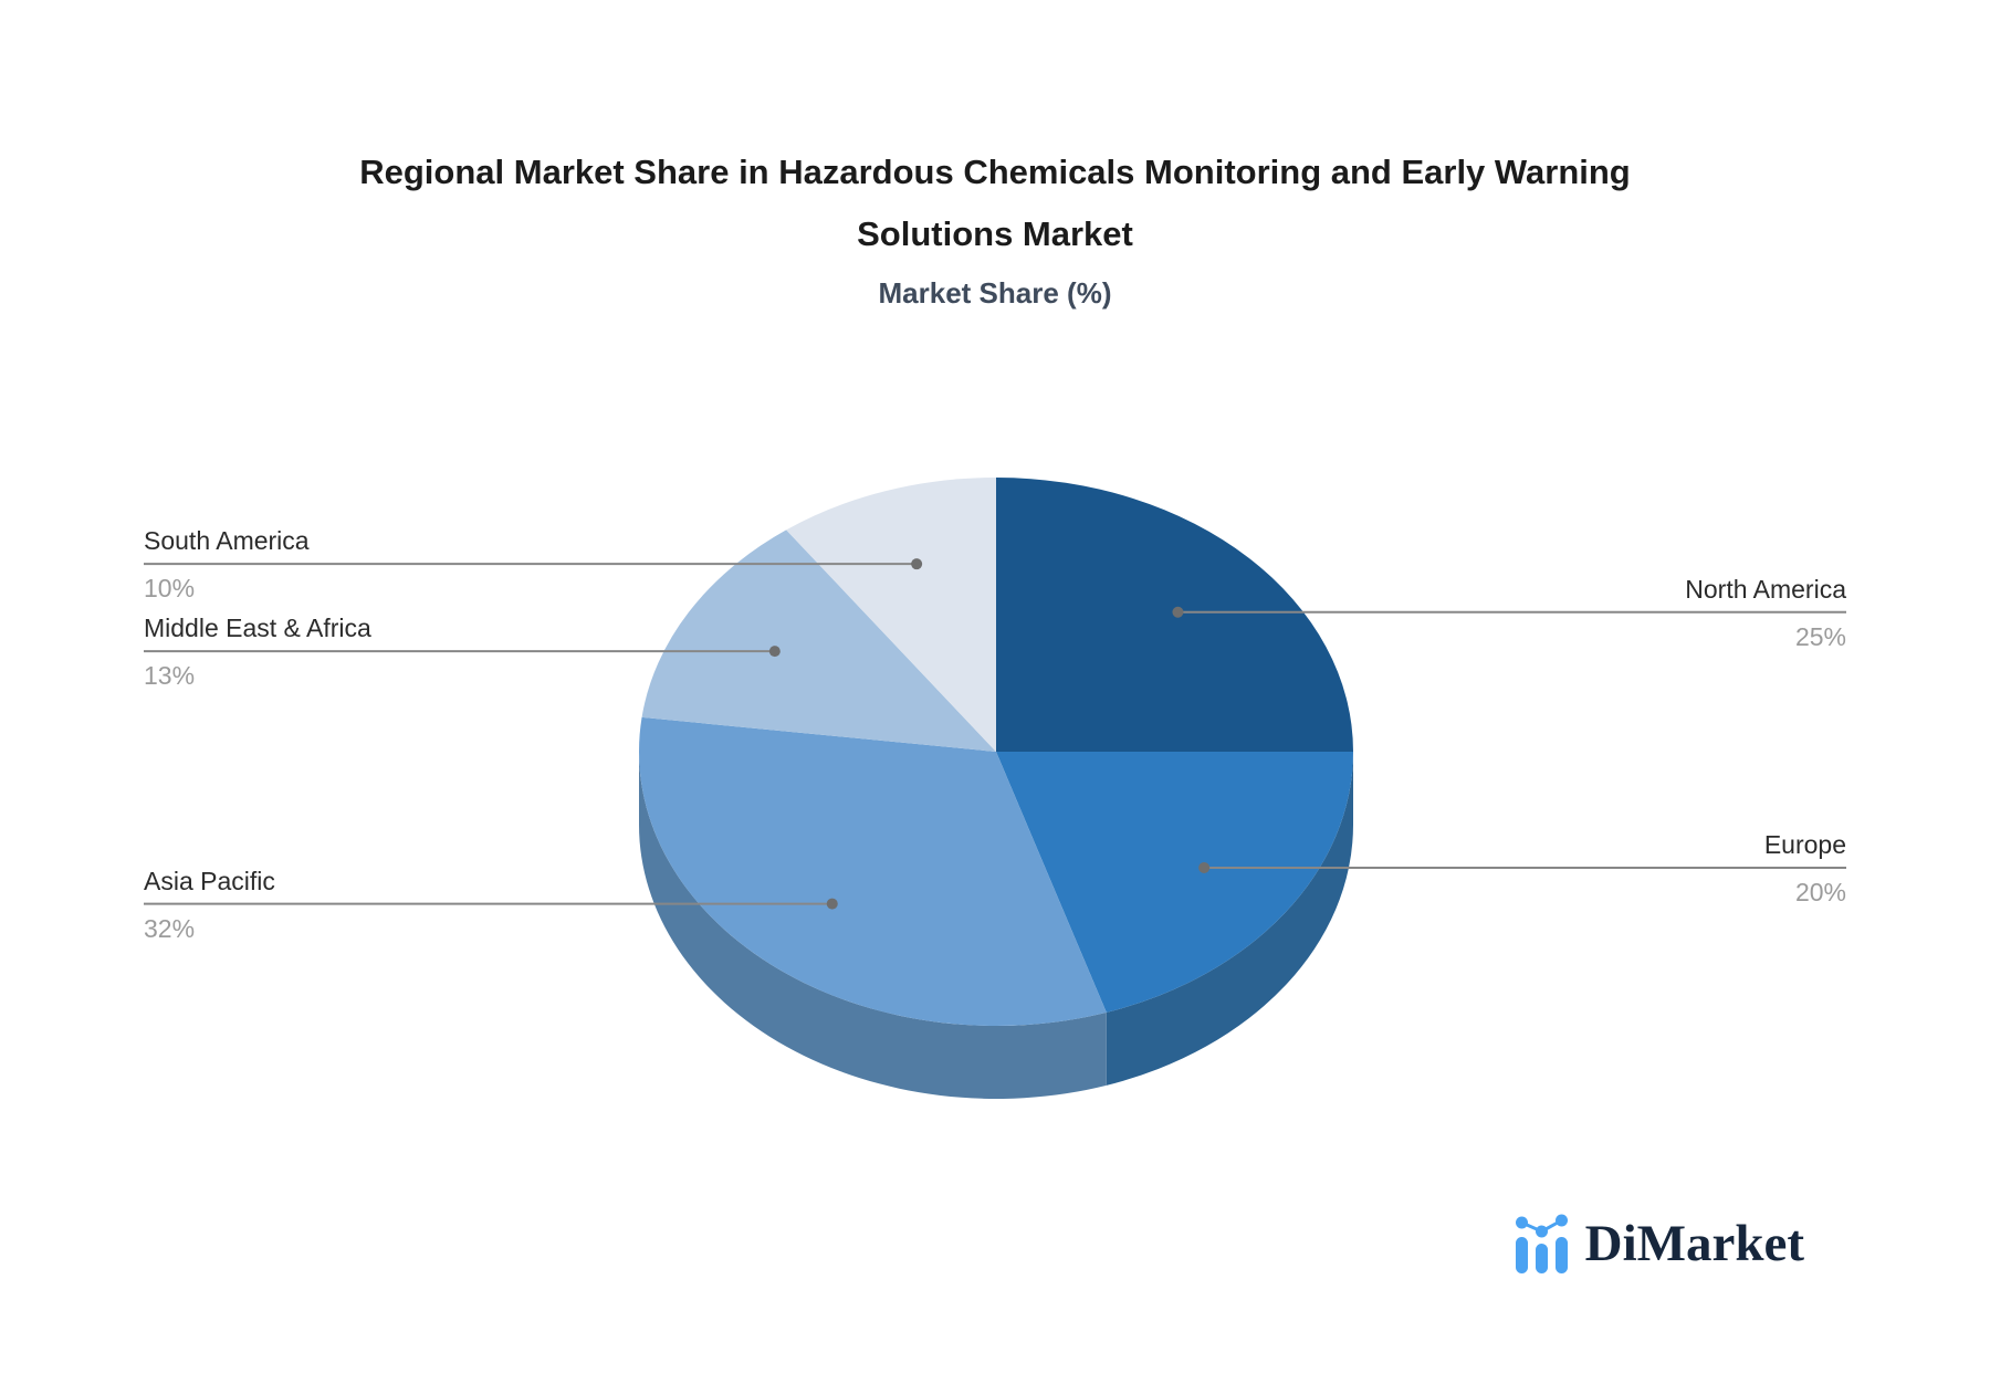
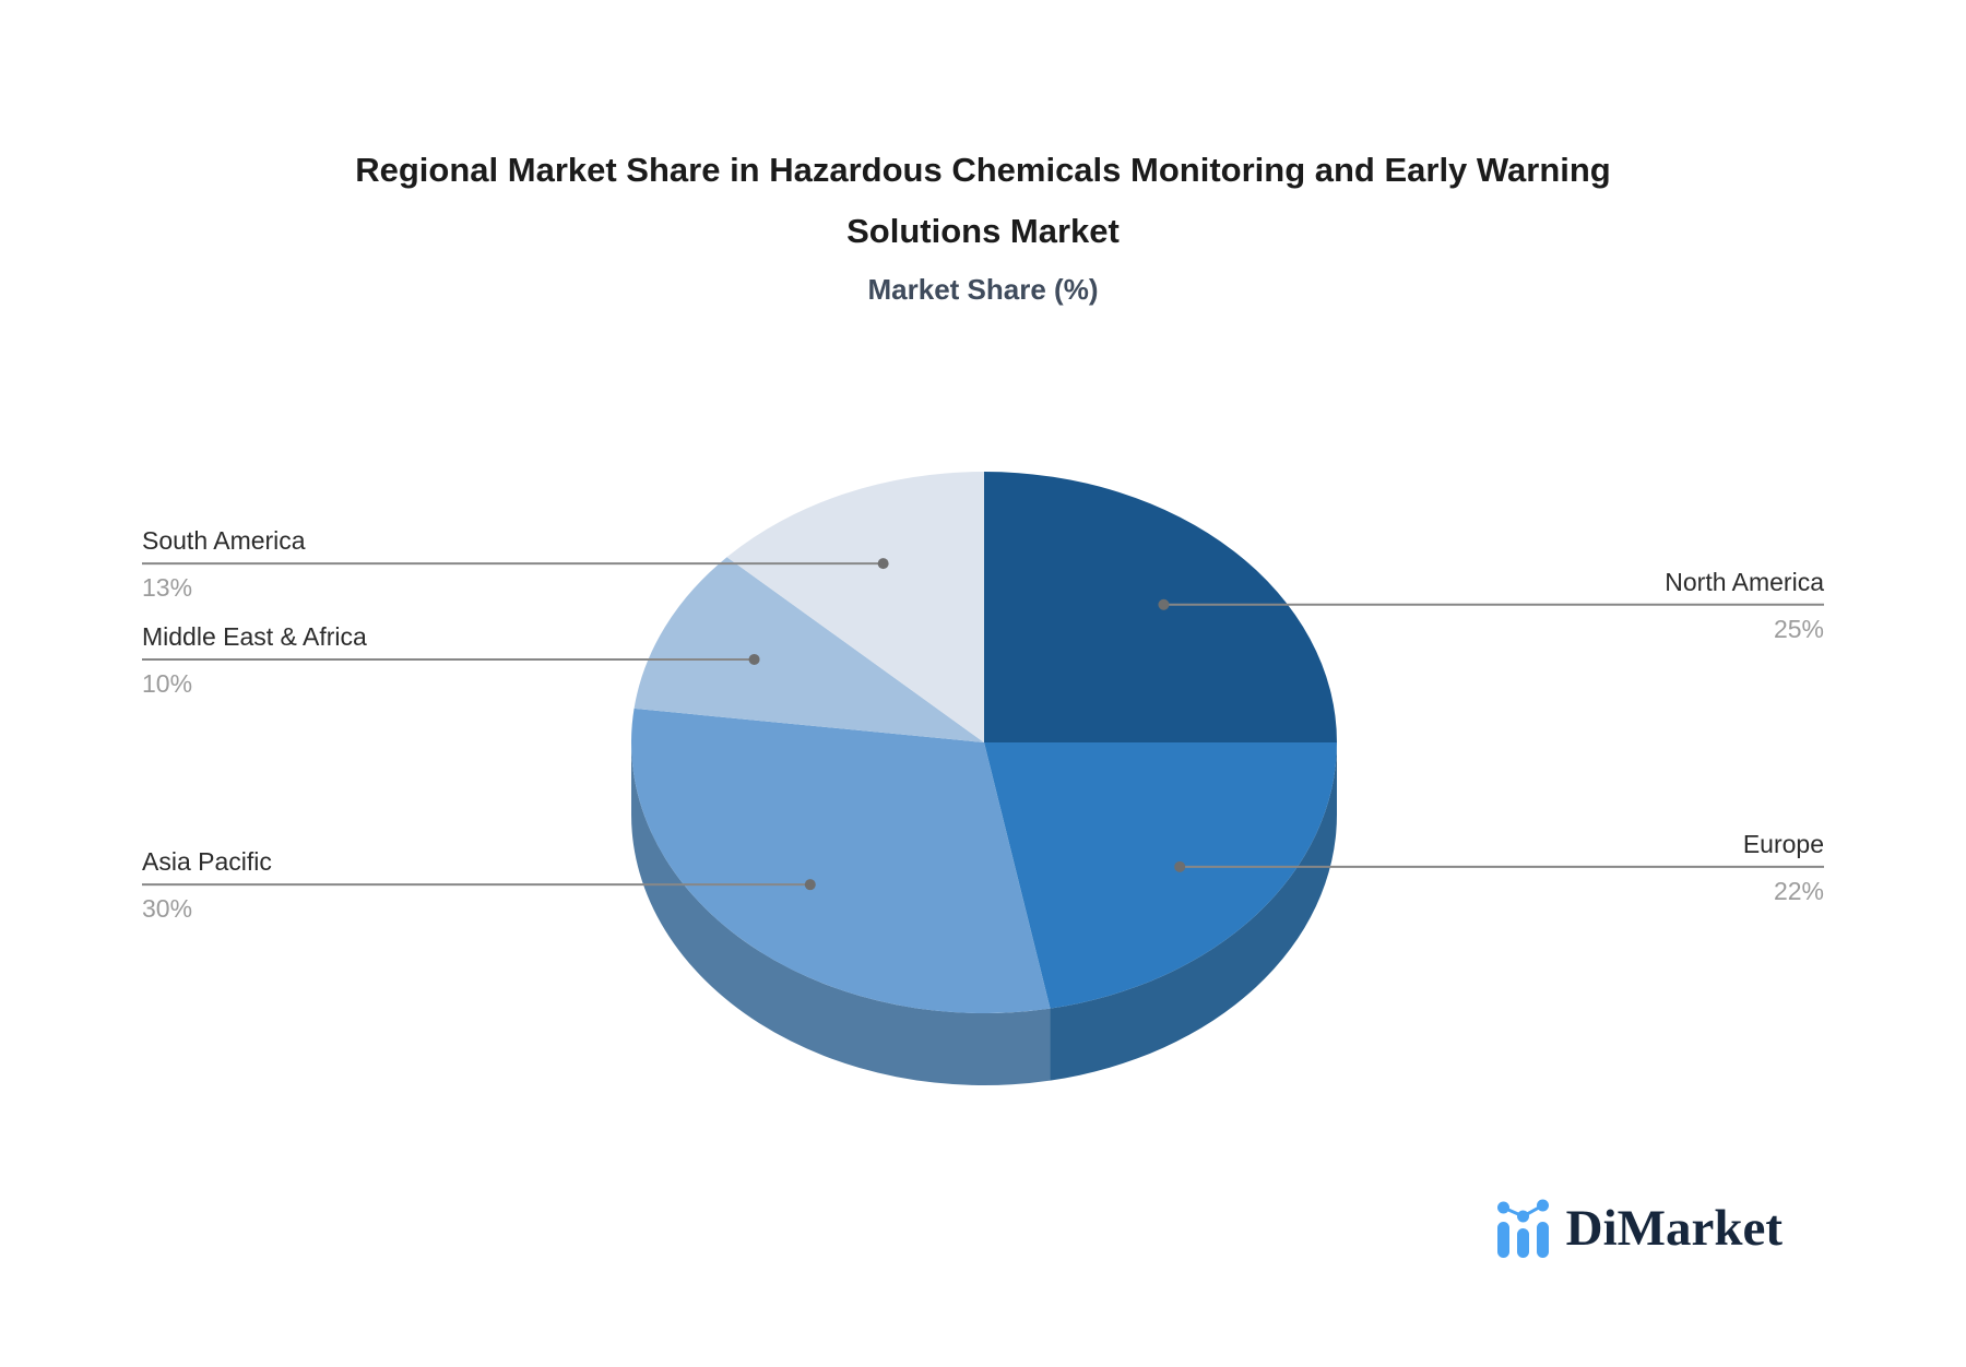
Europe: 20% -> 22%
Asia Pacific: 32% -> 30%
Middle East & Africa: 13% -> 10%
South America: 10% -> 13%
